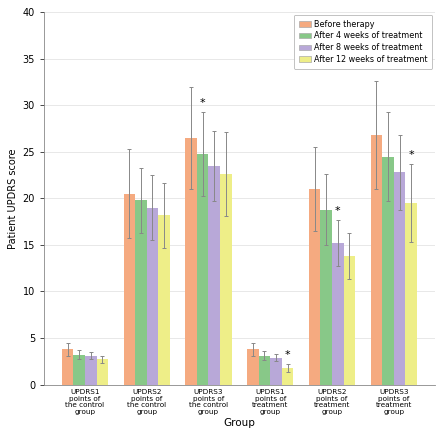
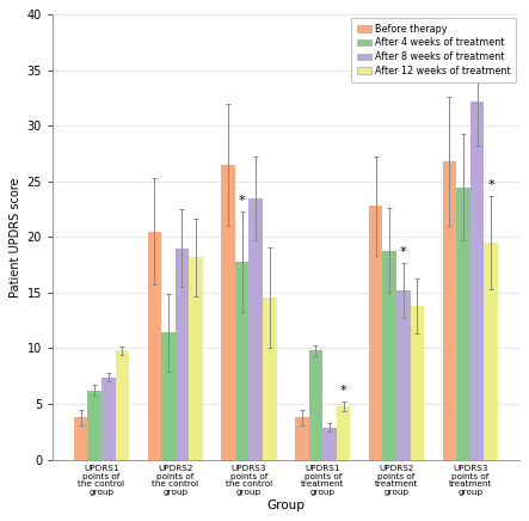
After 4 weeks of treatment/UPDRS1 points of the control group: 3.2 -> 6.2
After 8 weeks of treatment/UPDRS1 points of the control group: 3.1 -> 7.4
After 12 weeks of treatment/UPDRS1 points of the control group: 2.7 -> 9.8
After 4 weeks of treatment/UPDRS2 points of the control group: 19.8 -> 11.4
After 4 weeks of treatment/UPDRS3 points of the control group: 24.8 -> 17.8
After 12 weeks of treatment/UPDRS3 points of the control group: 22.6 -> 14.6
After 4 weeks of treatment/UPDRS1 points of treatment group: 3.1 -> 9.8
After 12 weeks of treatment/UPDRS1 points of treatment group: 1.8 -> 4.8
Before therapy/UPDRS2 points of treatment group: 21.0 -> 22.8
After 8 weeks of treatment/UPDRS3 points of treatment group: 22.8 -> 32.2
